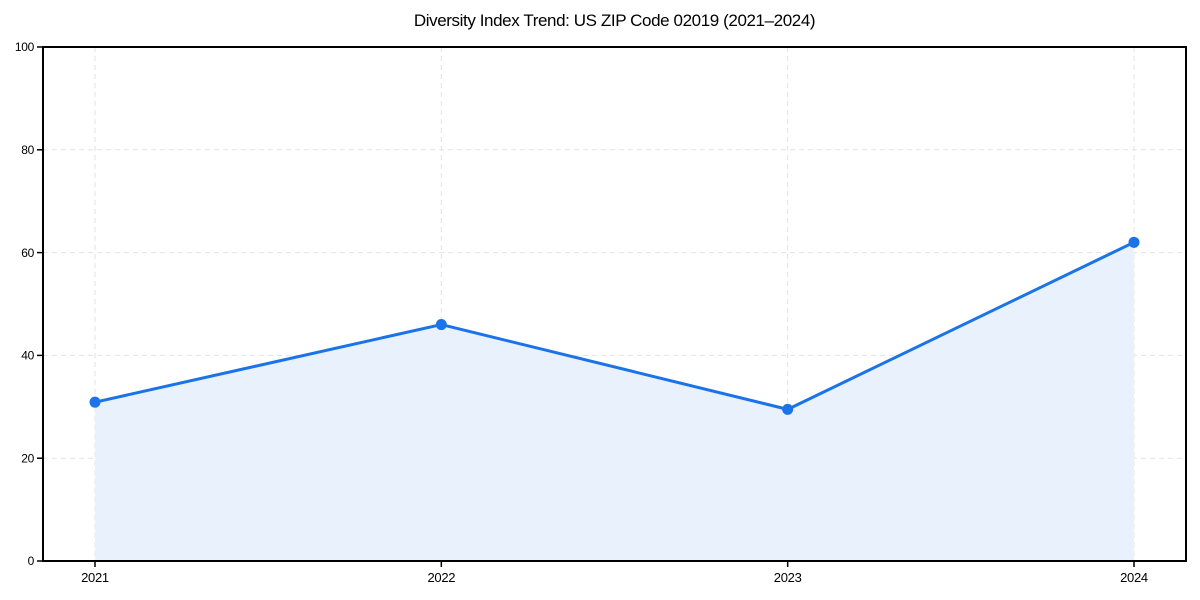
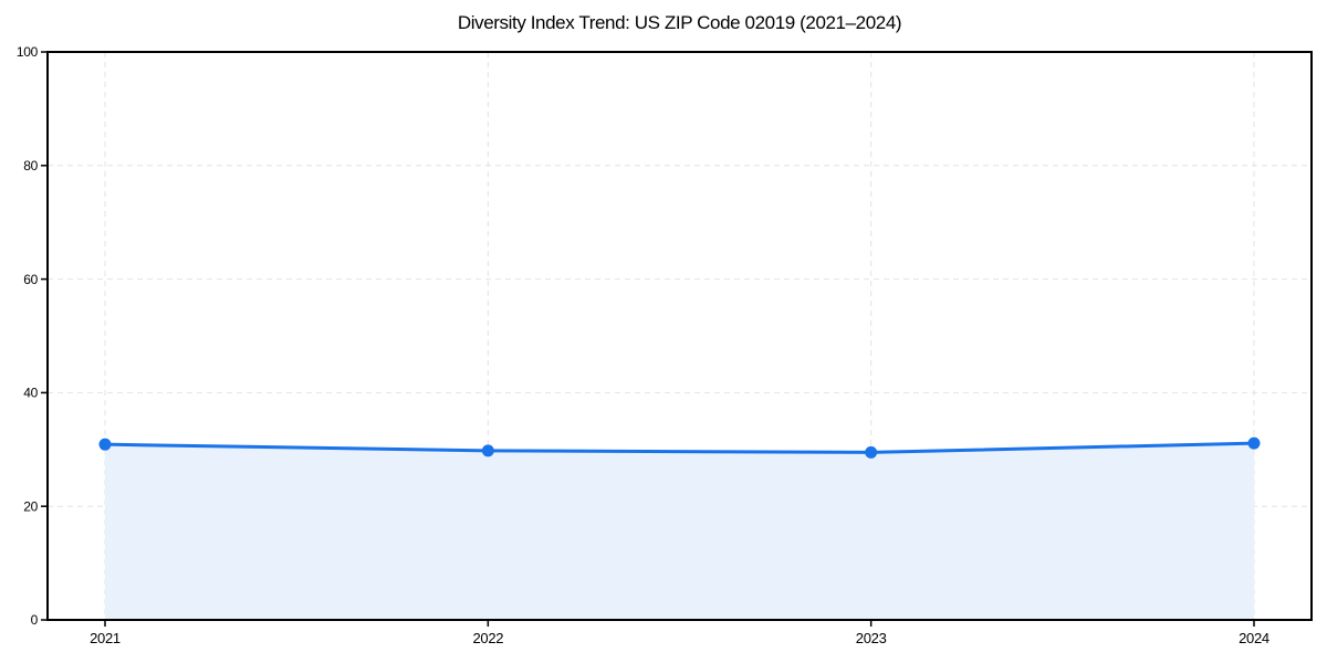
2022: 46 -> 30
2024: 62 -> 31
